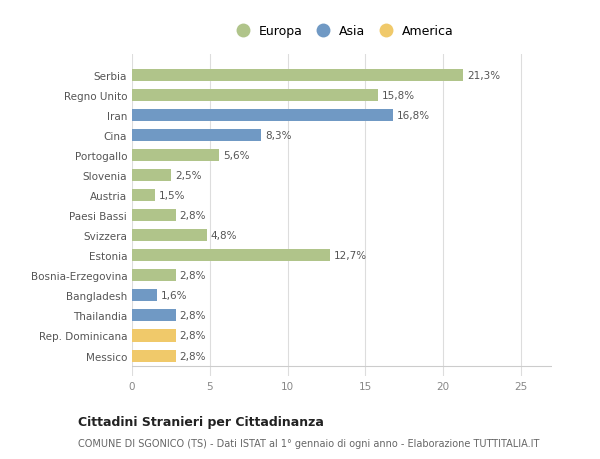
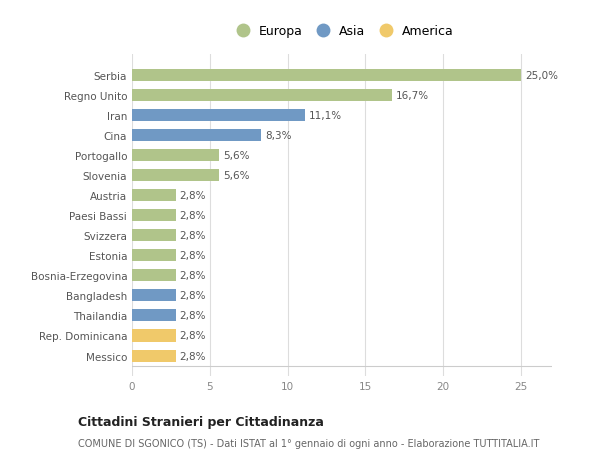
Serbia: 21,3% -> 25,0%
Regno Unito: 15,8% -> 16,7%
Iran: 16,8% -> 11,1%
Slovenia: 2,5% -> 5,6%
Austria: 1,5% -> 2,8%
Svizzera: 4,8% -> 2,8%
Estonia: 12,7% -> 2,8%
Bangladesh: 1,6% -> 2,8%
